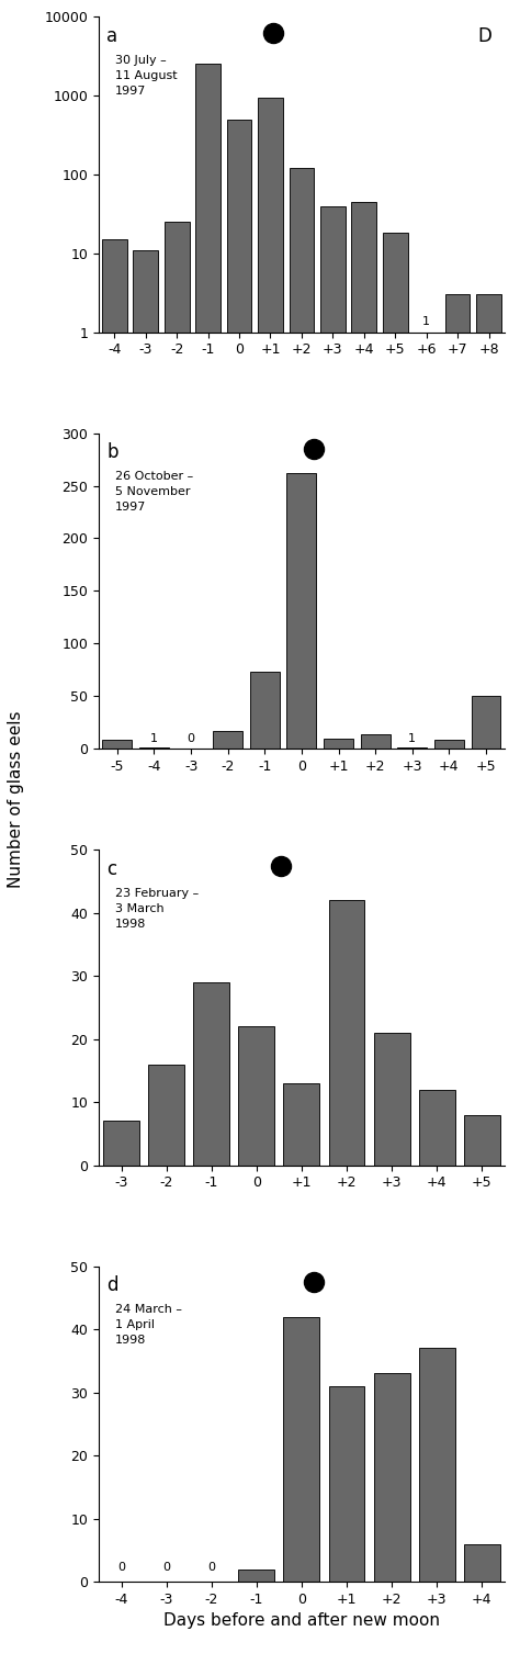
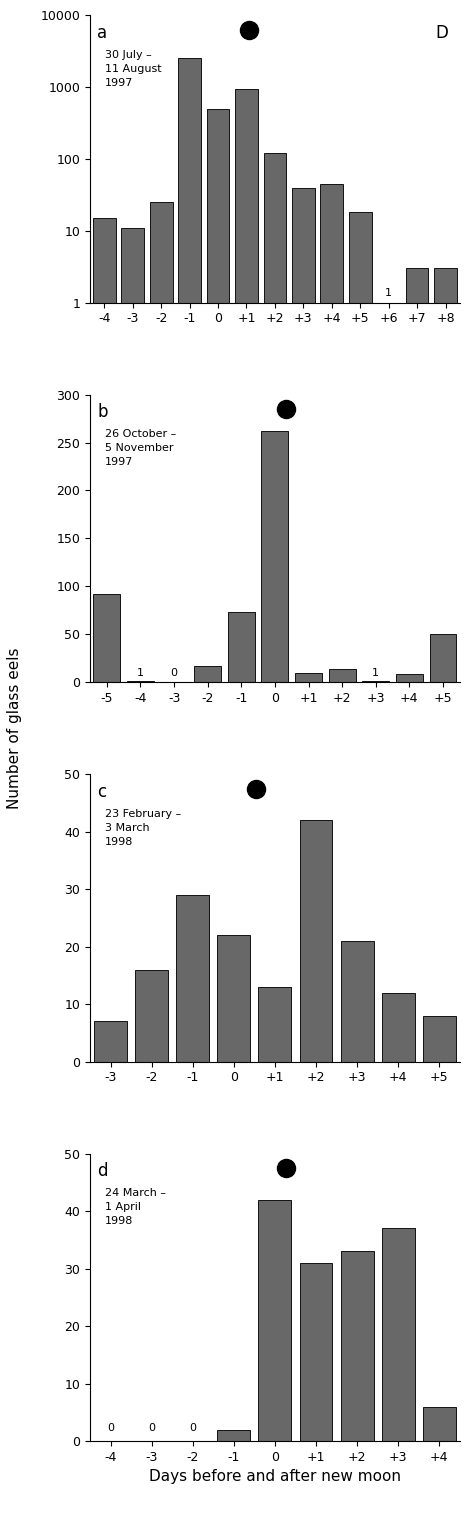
-5: 8 -> 92
